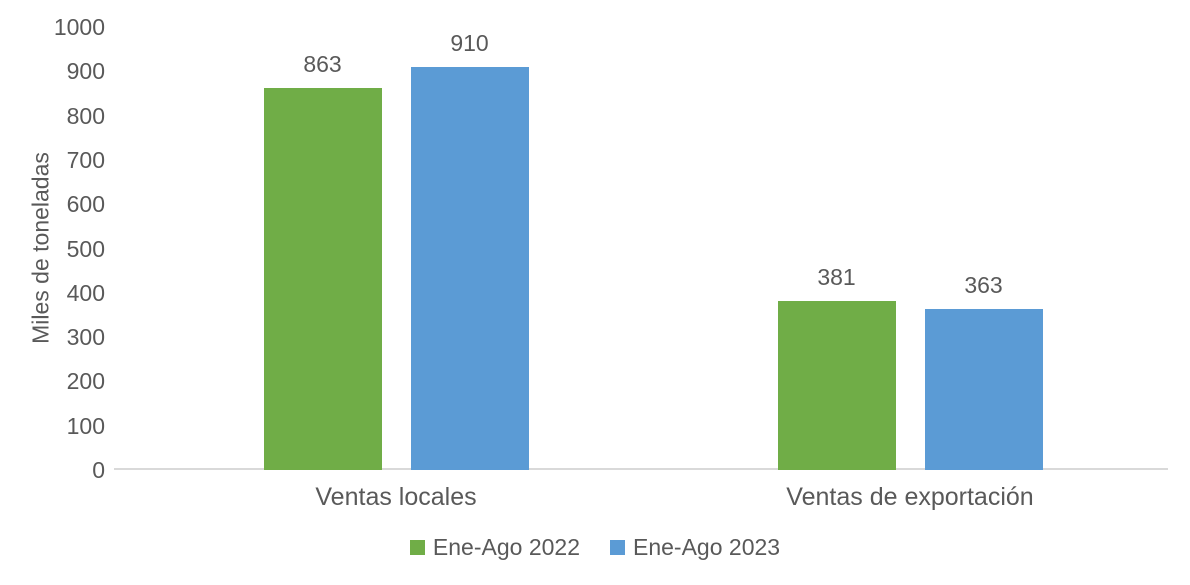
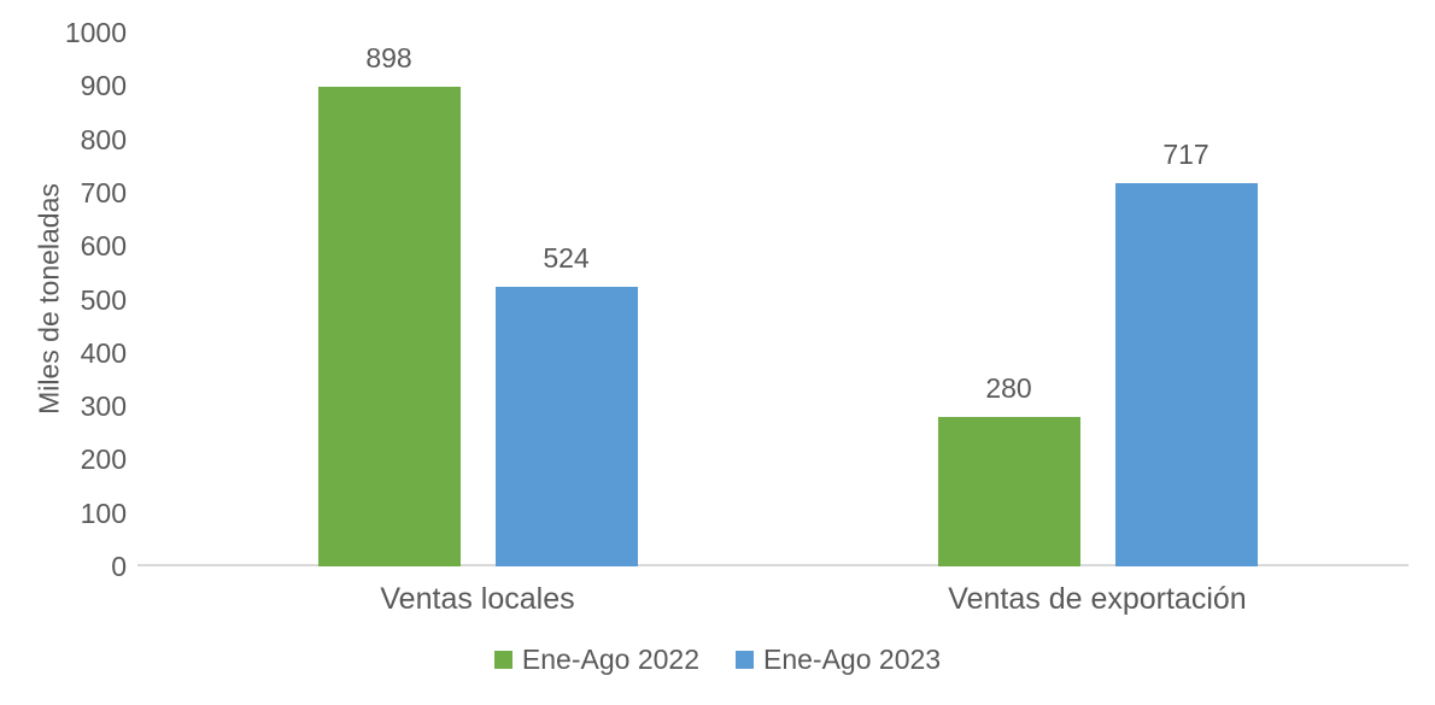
Ene-Ago 2022/Ventas locales: 863 -> 898
Ene-Ago 2023/Ventas locales: 910 -> 524
Ene-Ago 2022/Ventas de exportación: 381 -> 280
Ene-Ago 2023/Ventas de exportación: 363 -> 717
